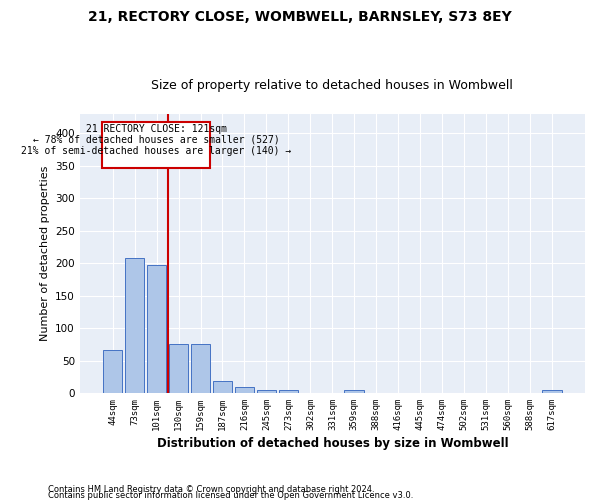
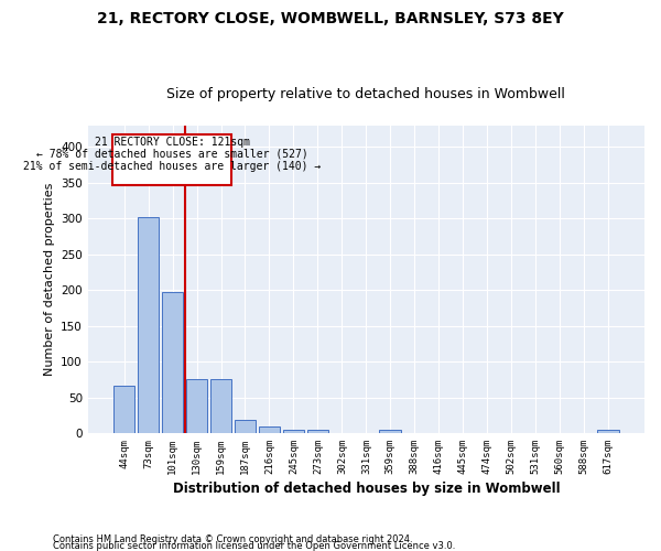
73sqm: 208 -> 302
